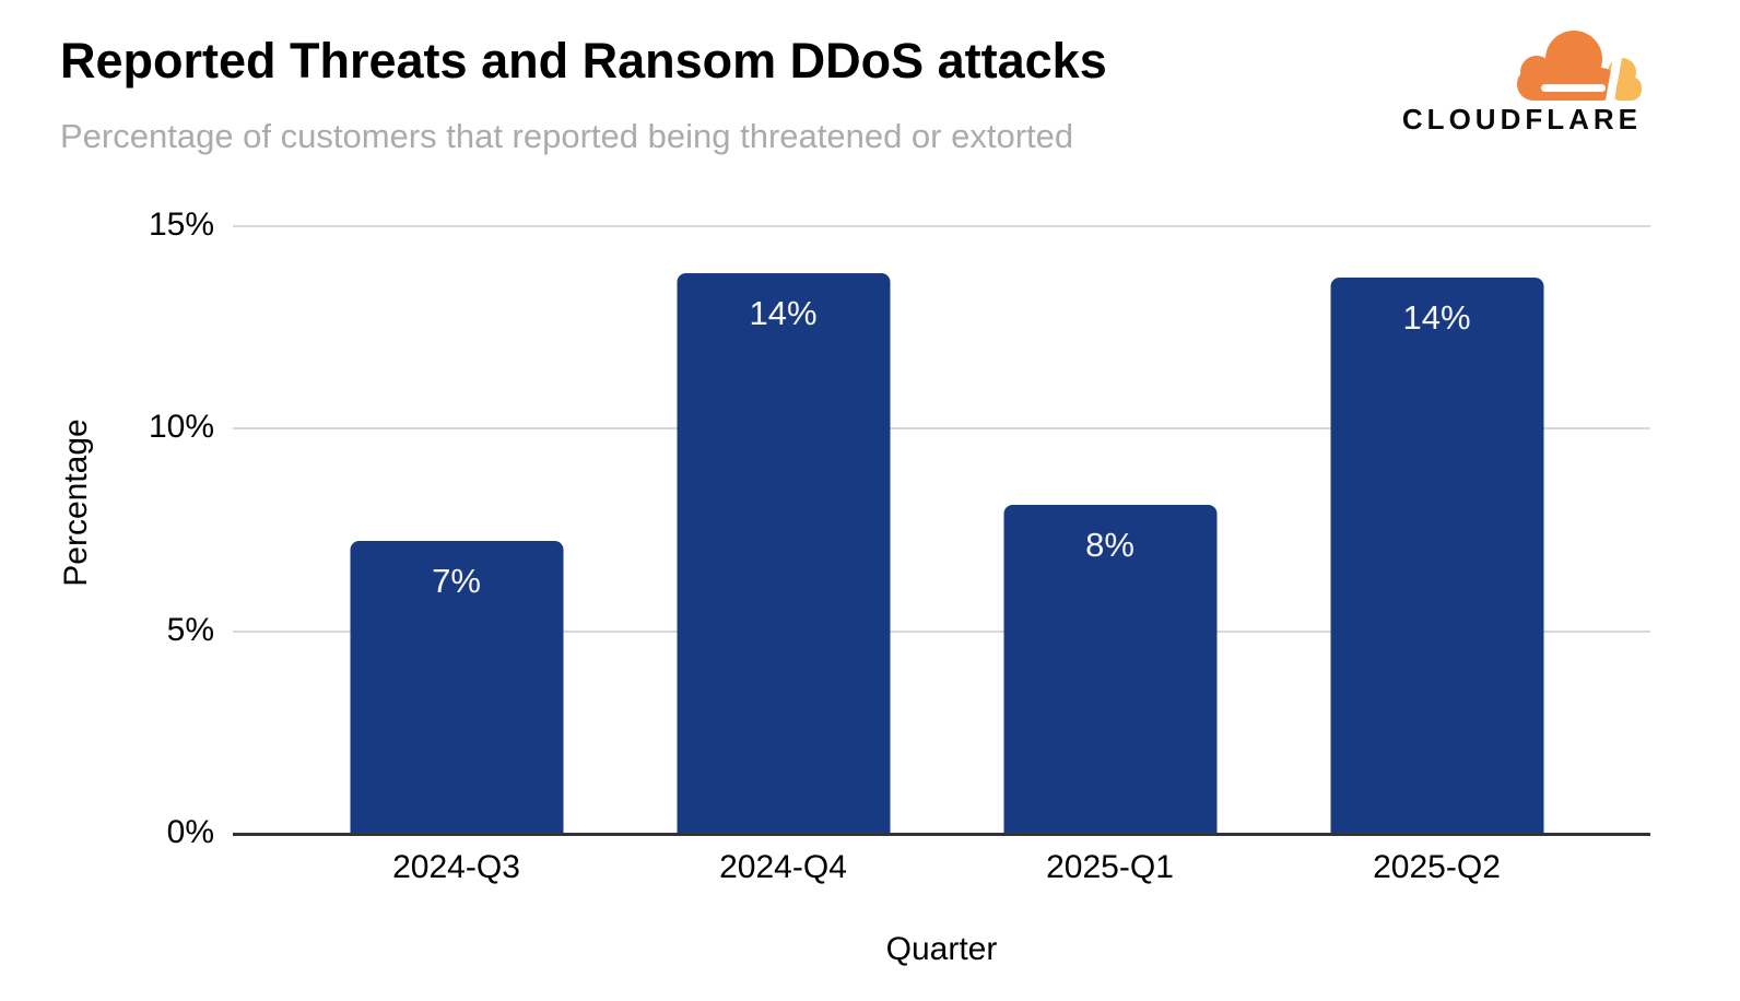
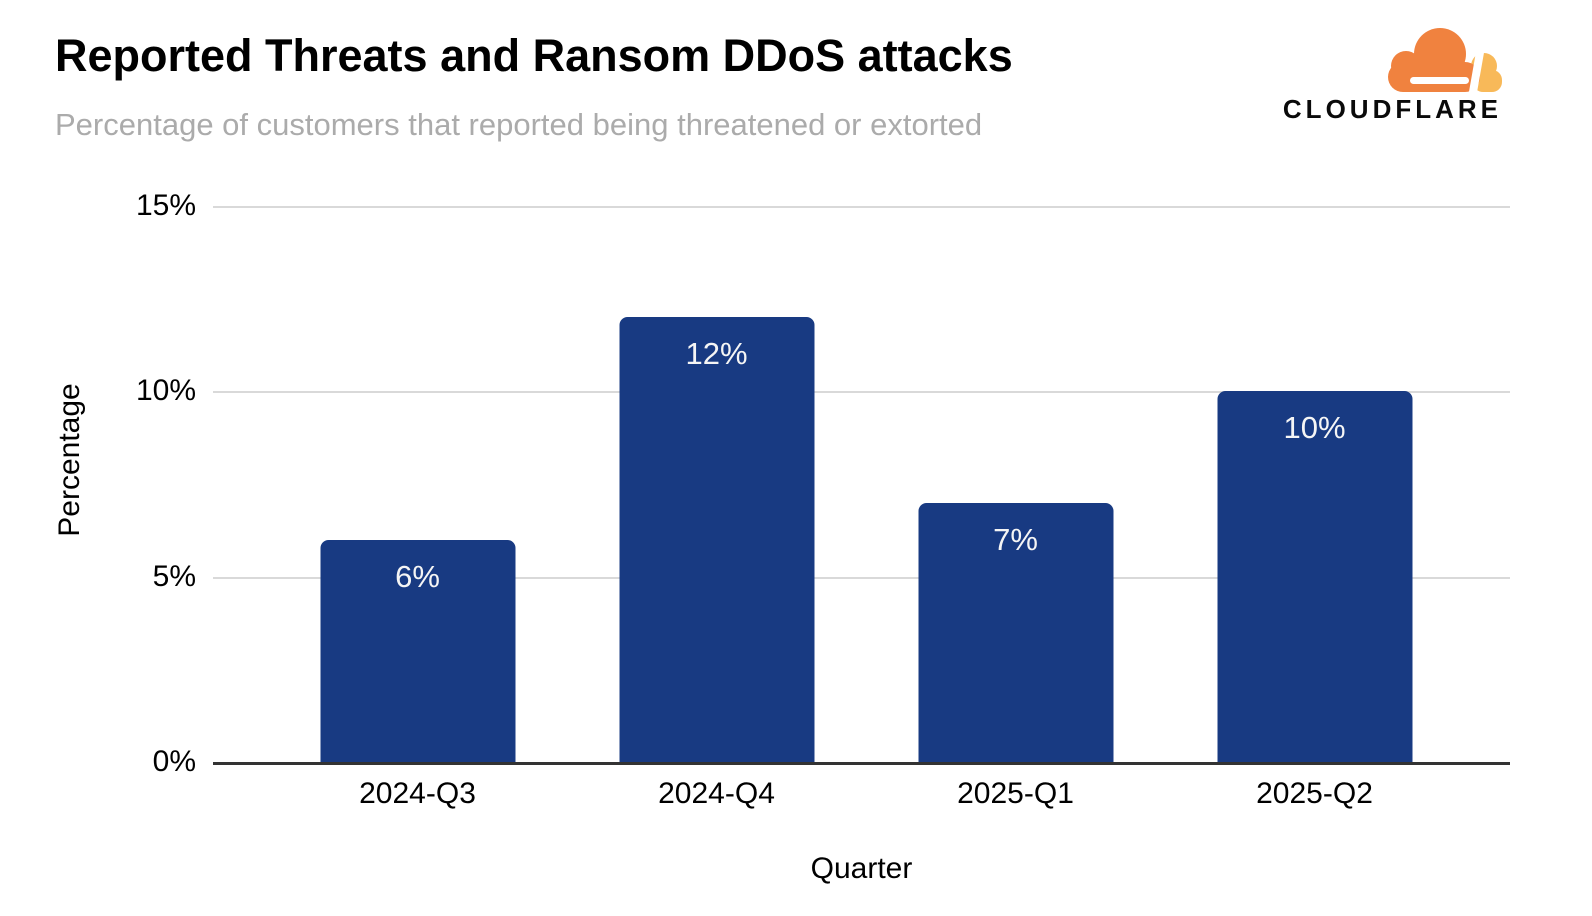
2024-Q3: 7% -> 6%
2024-Q4: 14% -> 12%
2025-Q1: 8% -> 7%
2025-Q2: 14% -> 10%
